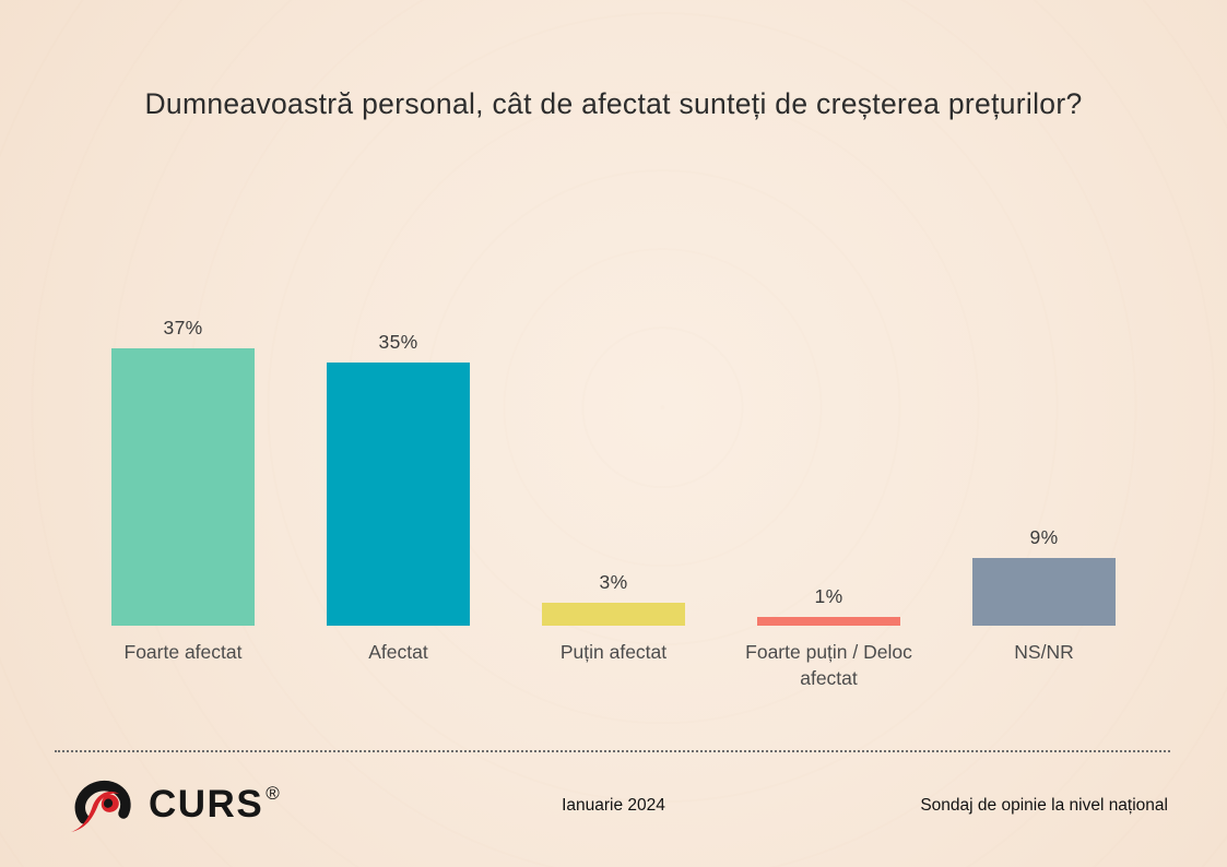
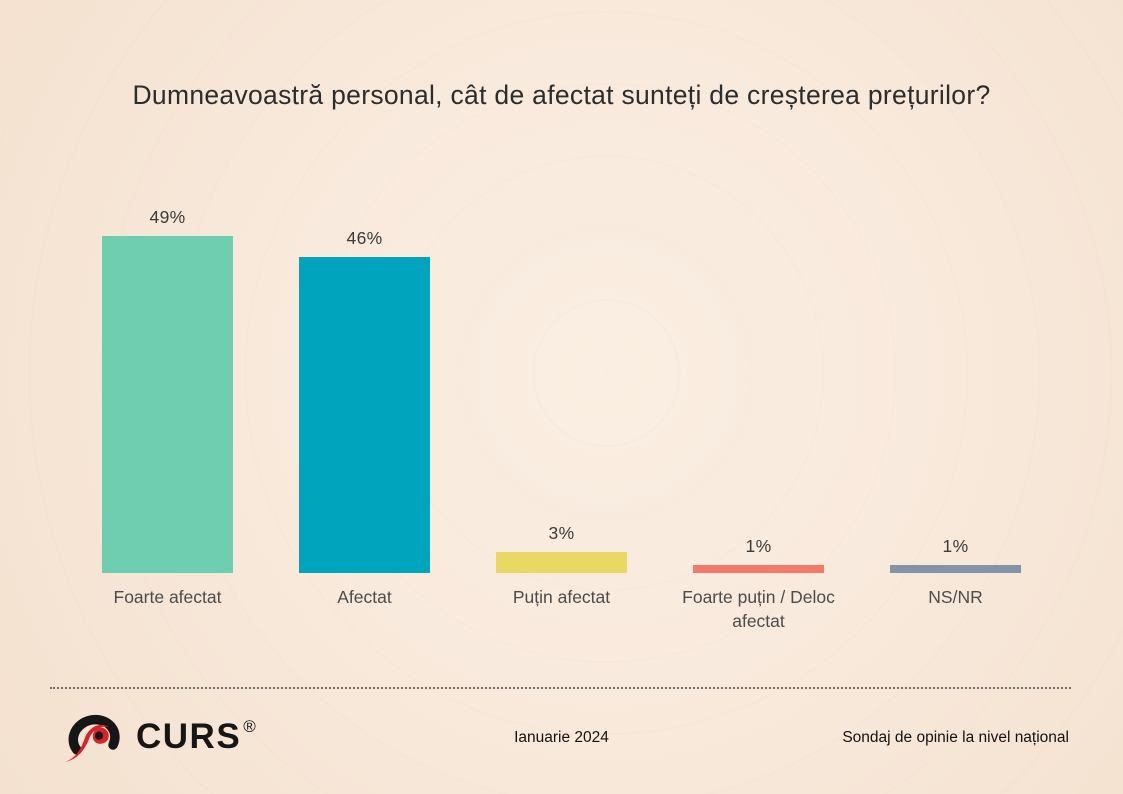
Foarte afectat: 37% -> 49%
Afectat: 35% -> 46%
NS/NR: 9% -> 1%
